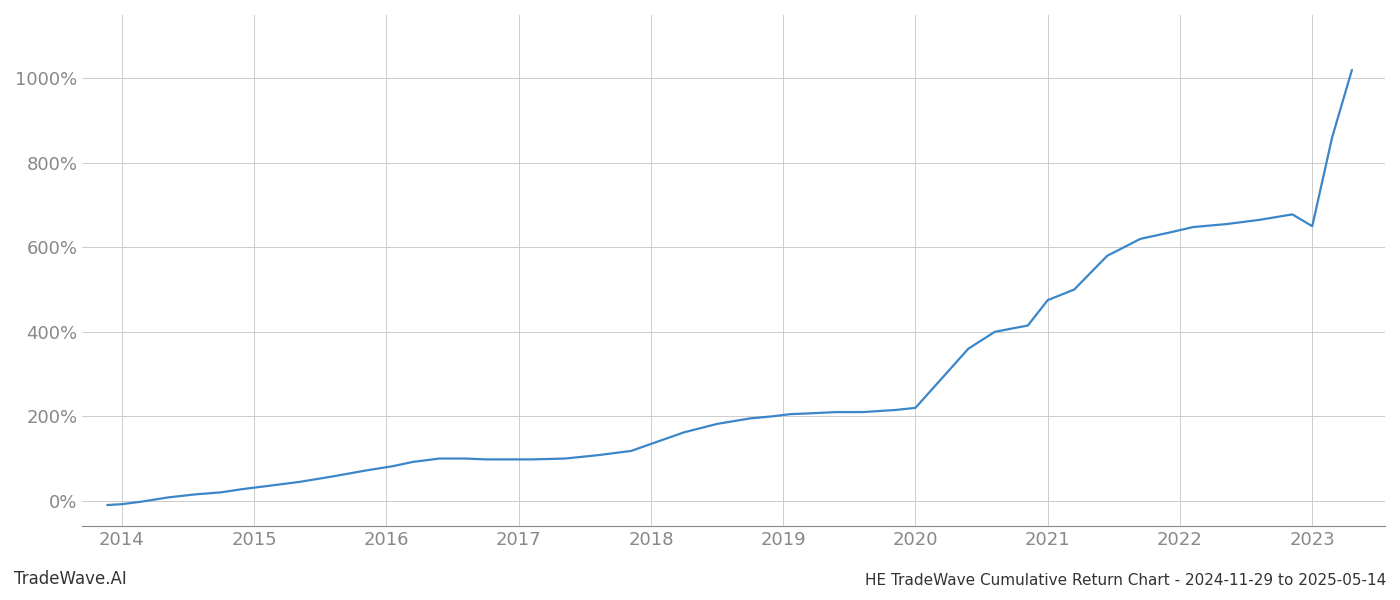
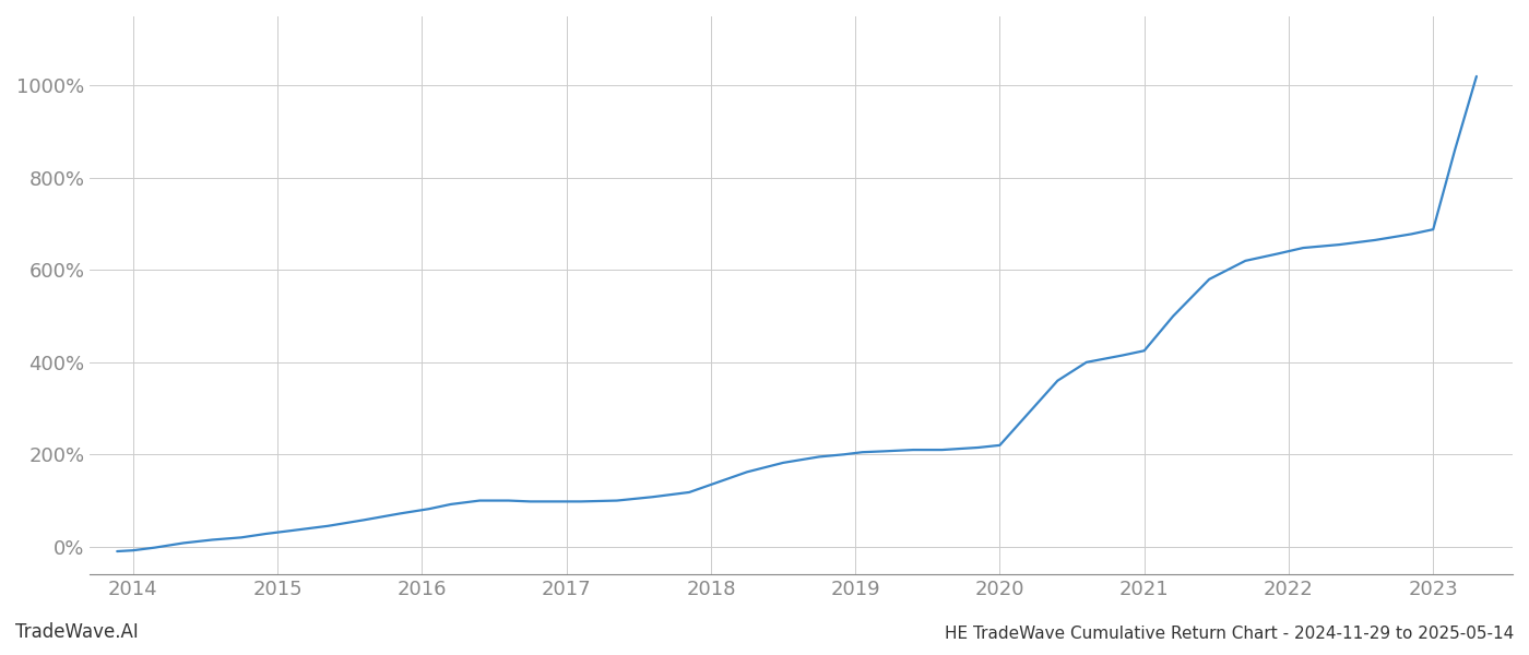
2021: 475% -> 425%
2023: 650% -> 688%
